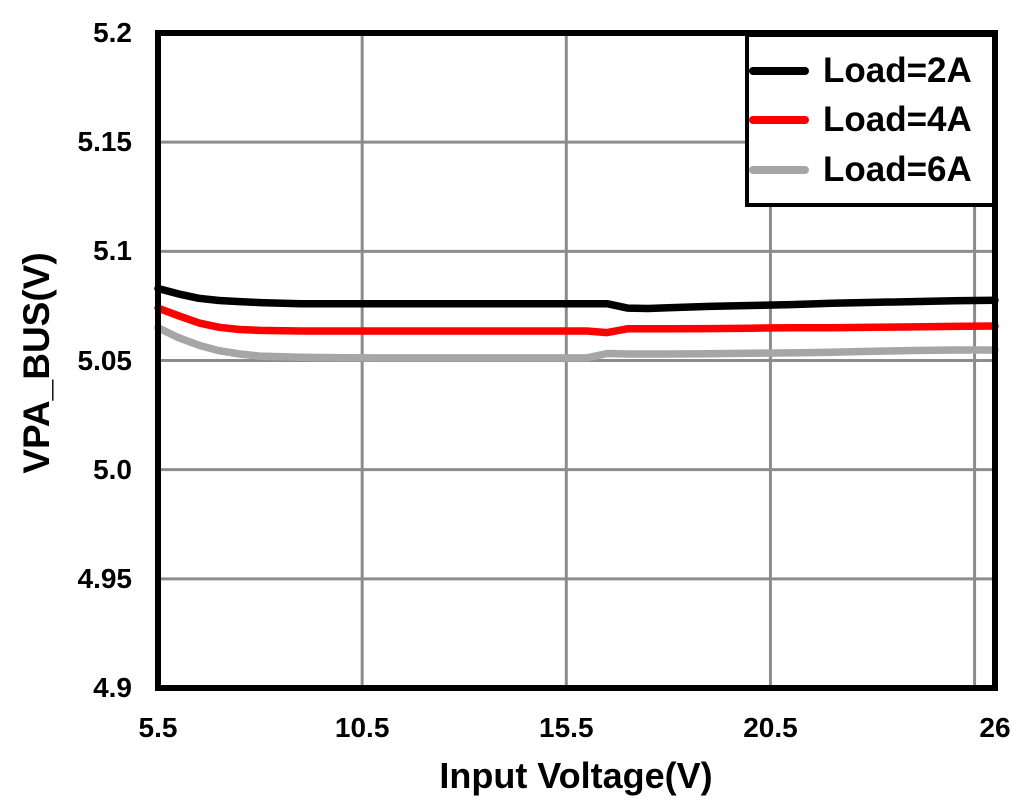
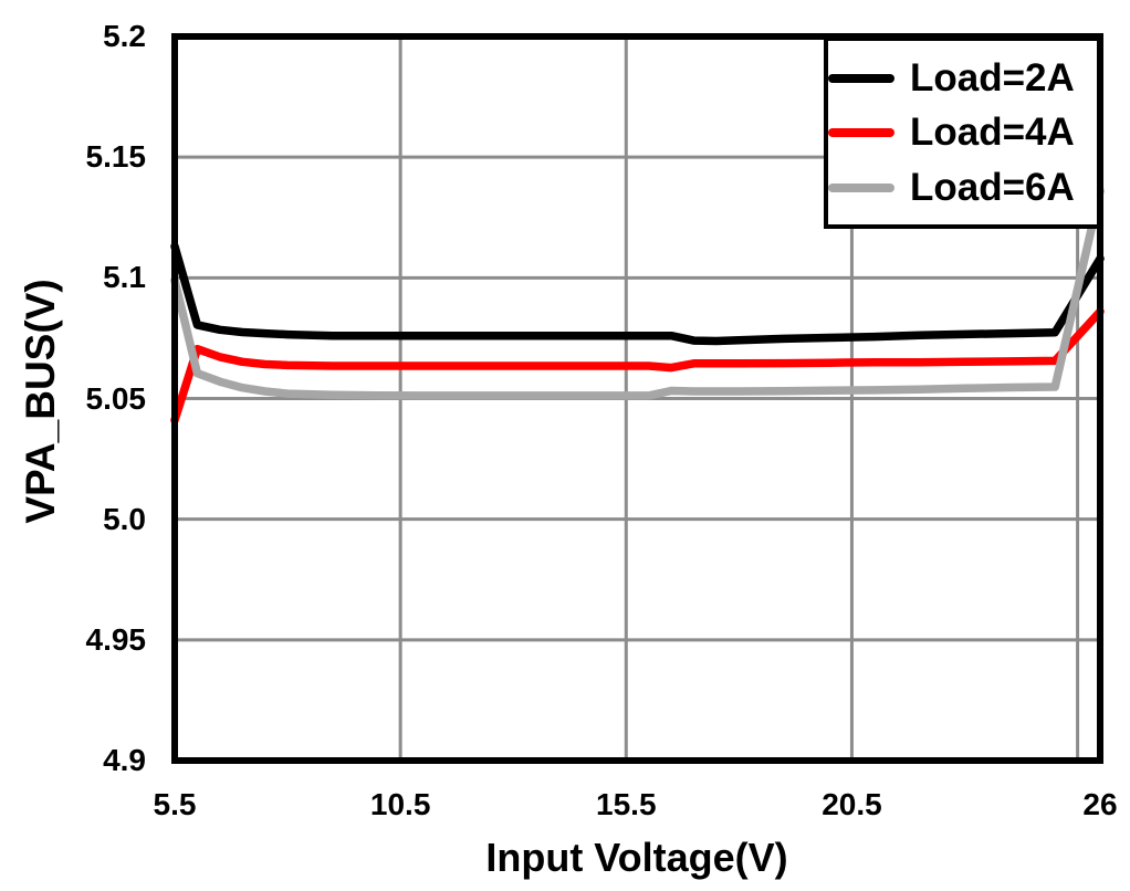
Load=2A/5.5: 5.083 -> 5.113
Load=4A/5.5: 5.074 -> 5.041
Load=6A/5.5: 5.065 -> 5.099
Load=2A/26: 5.078 -> 5.108
Load=4A/26: 5.066 -> 5.086
Load=6A/26: 5.055 -> 5.136
